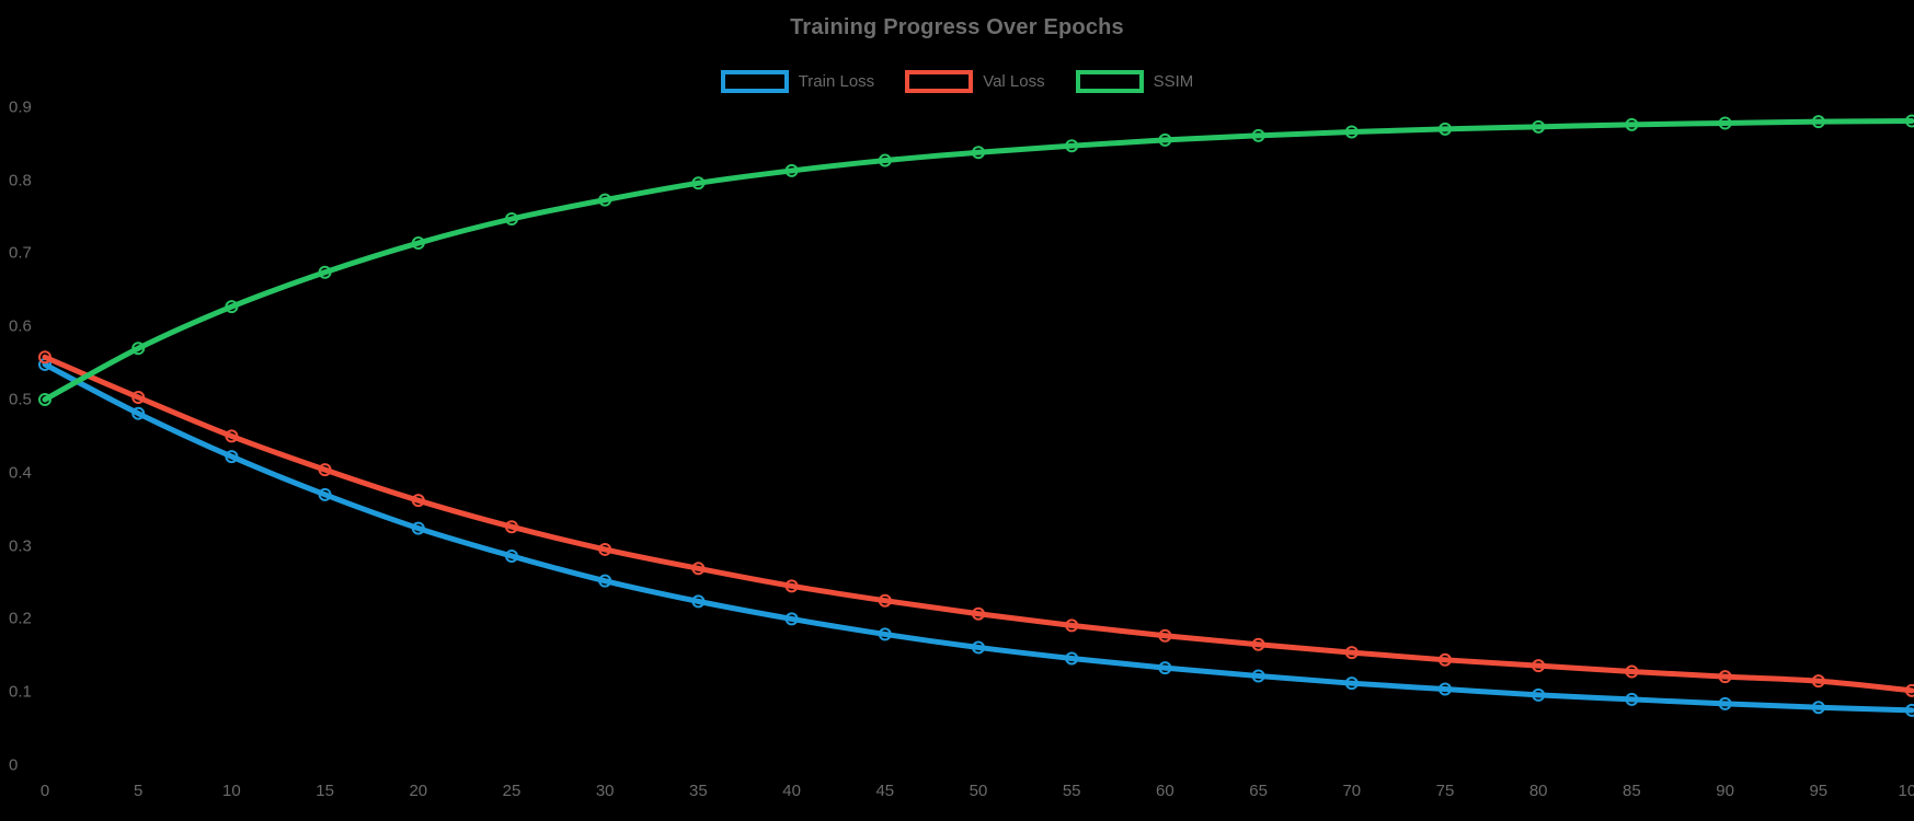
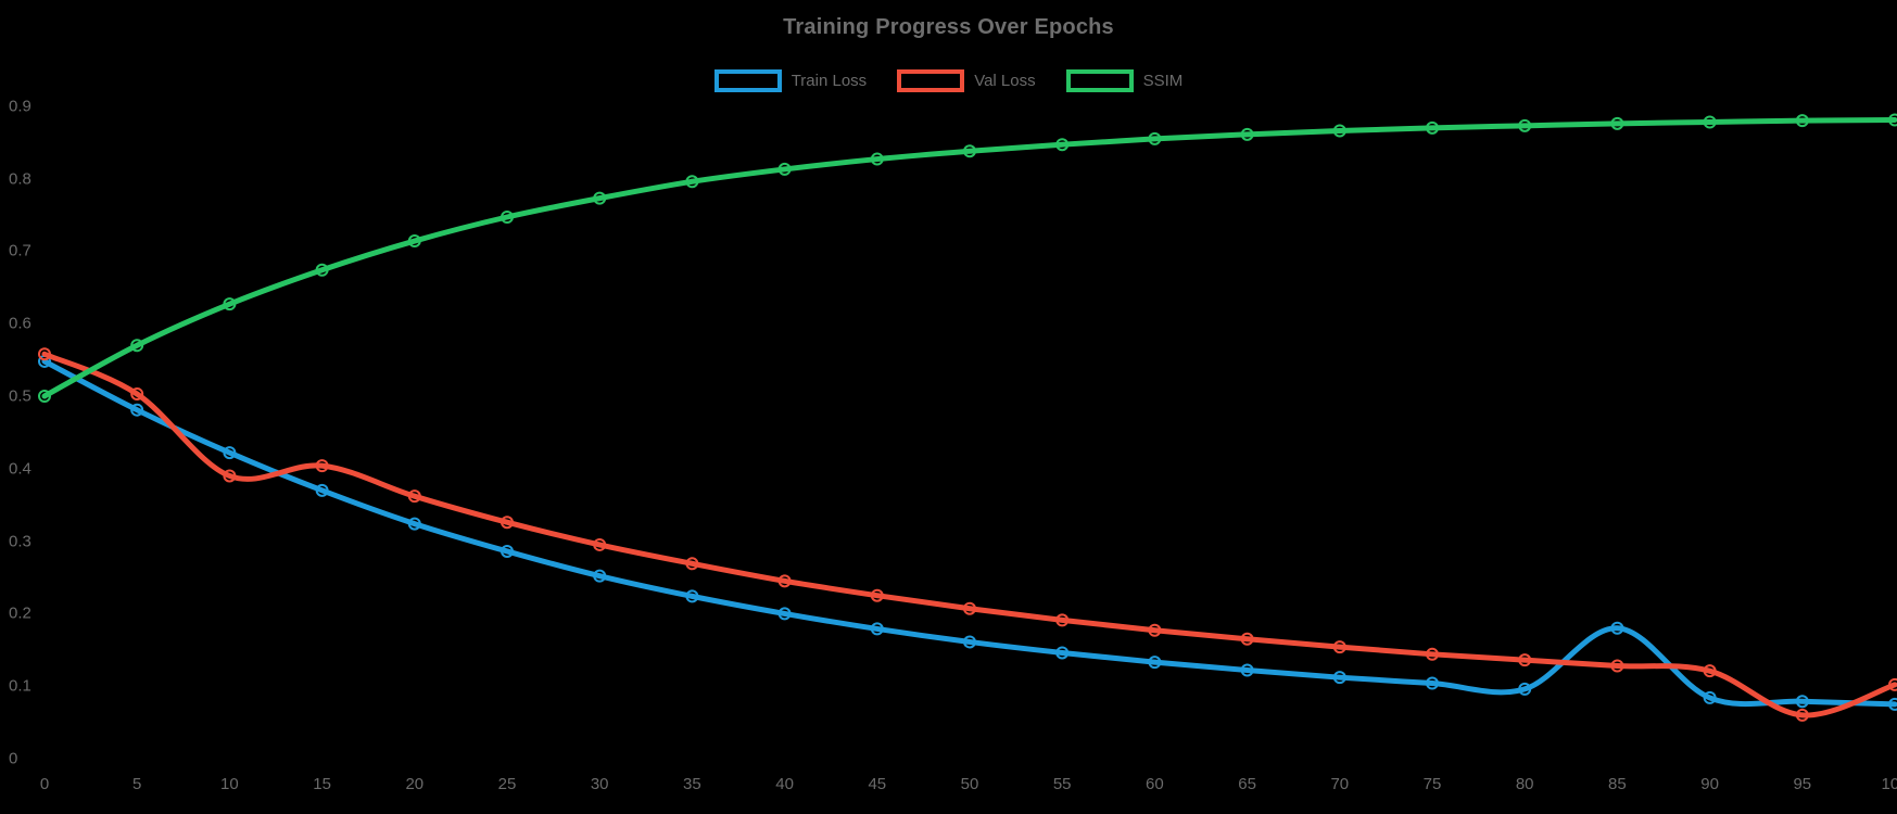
Val Loss/10: 0.45 -> 0.39
Train Loss/85: 0.09 -> 0.18
Val Loss/95: 0.12 -> 0.06
